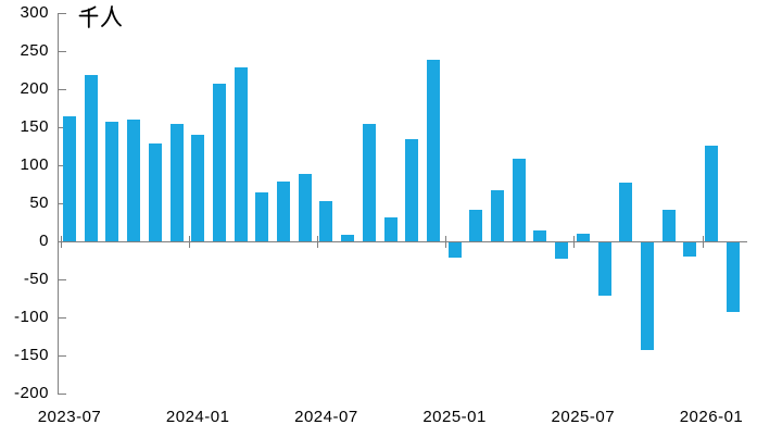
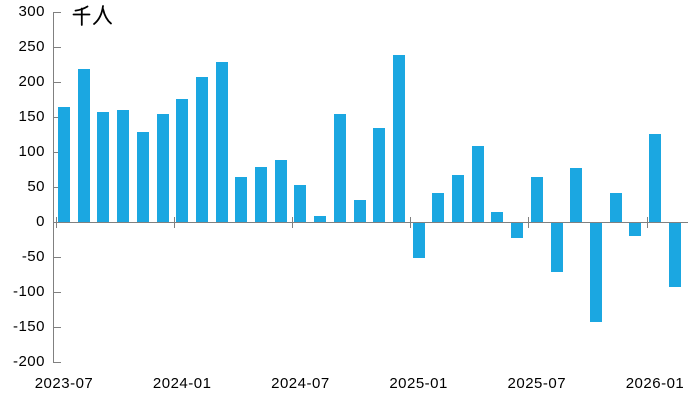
2024-01: 140 -> 180
2025-01: -20 -> -50
2025-07: 10 -> 60
